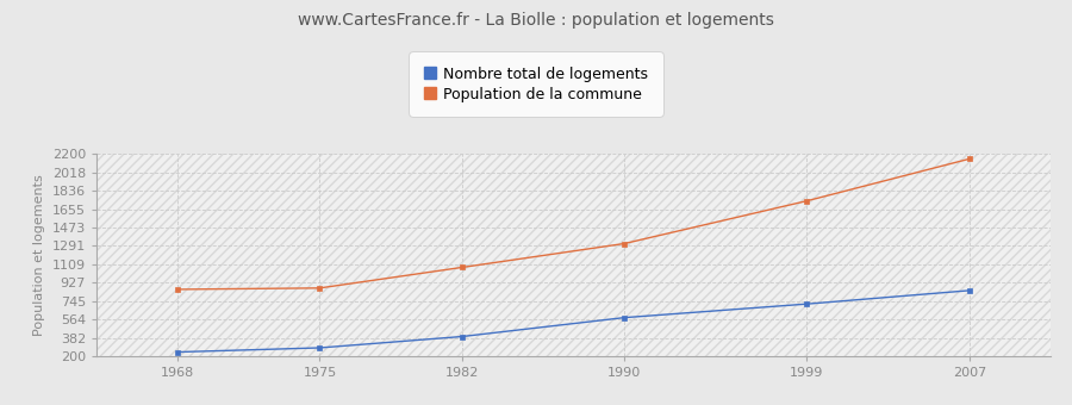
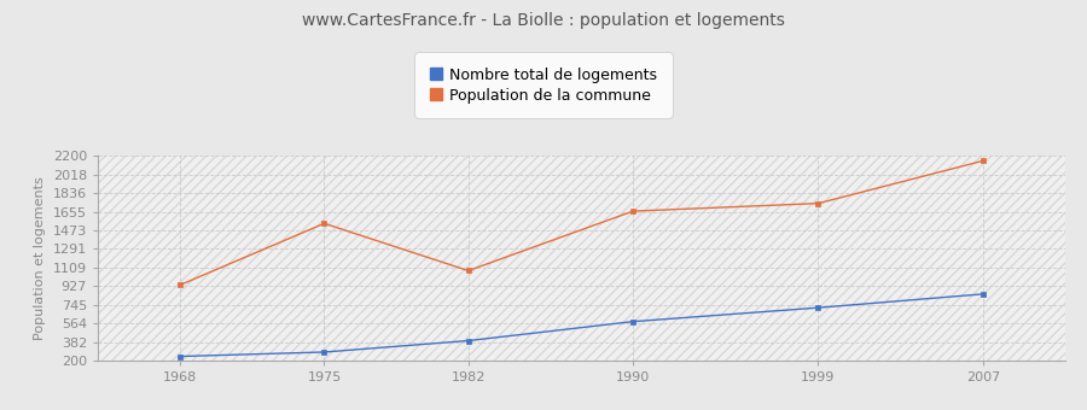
Population de la commune/1968: 860 -> 940
Population de la commune/1975: 880 -> 1540
Population de la commune/1990: 1310 -> 1660
